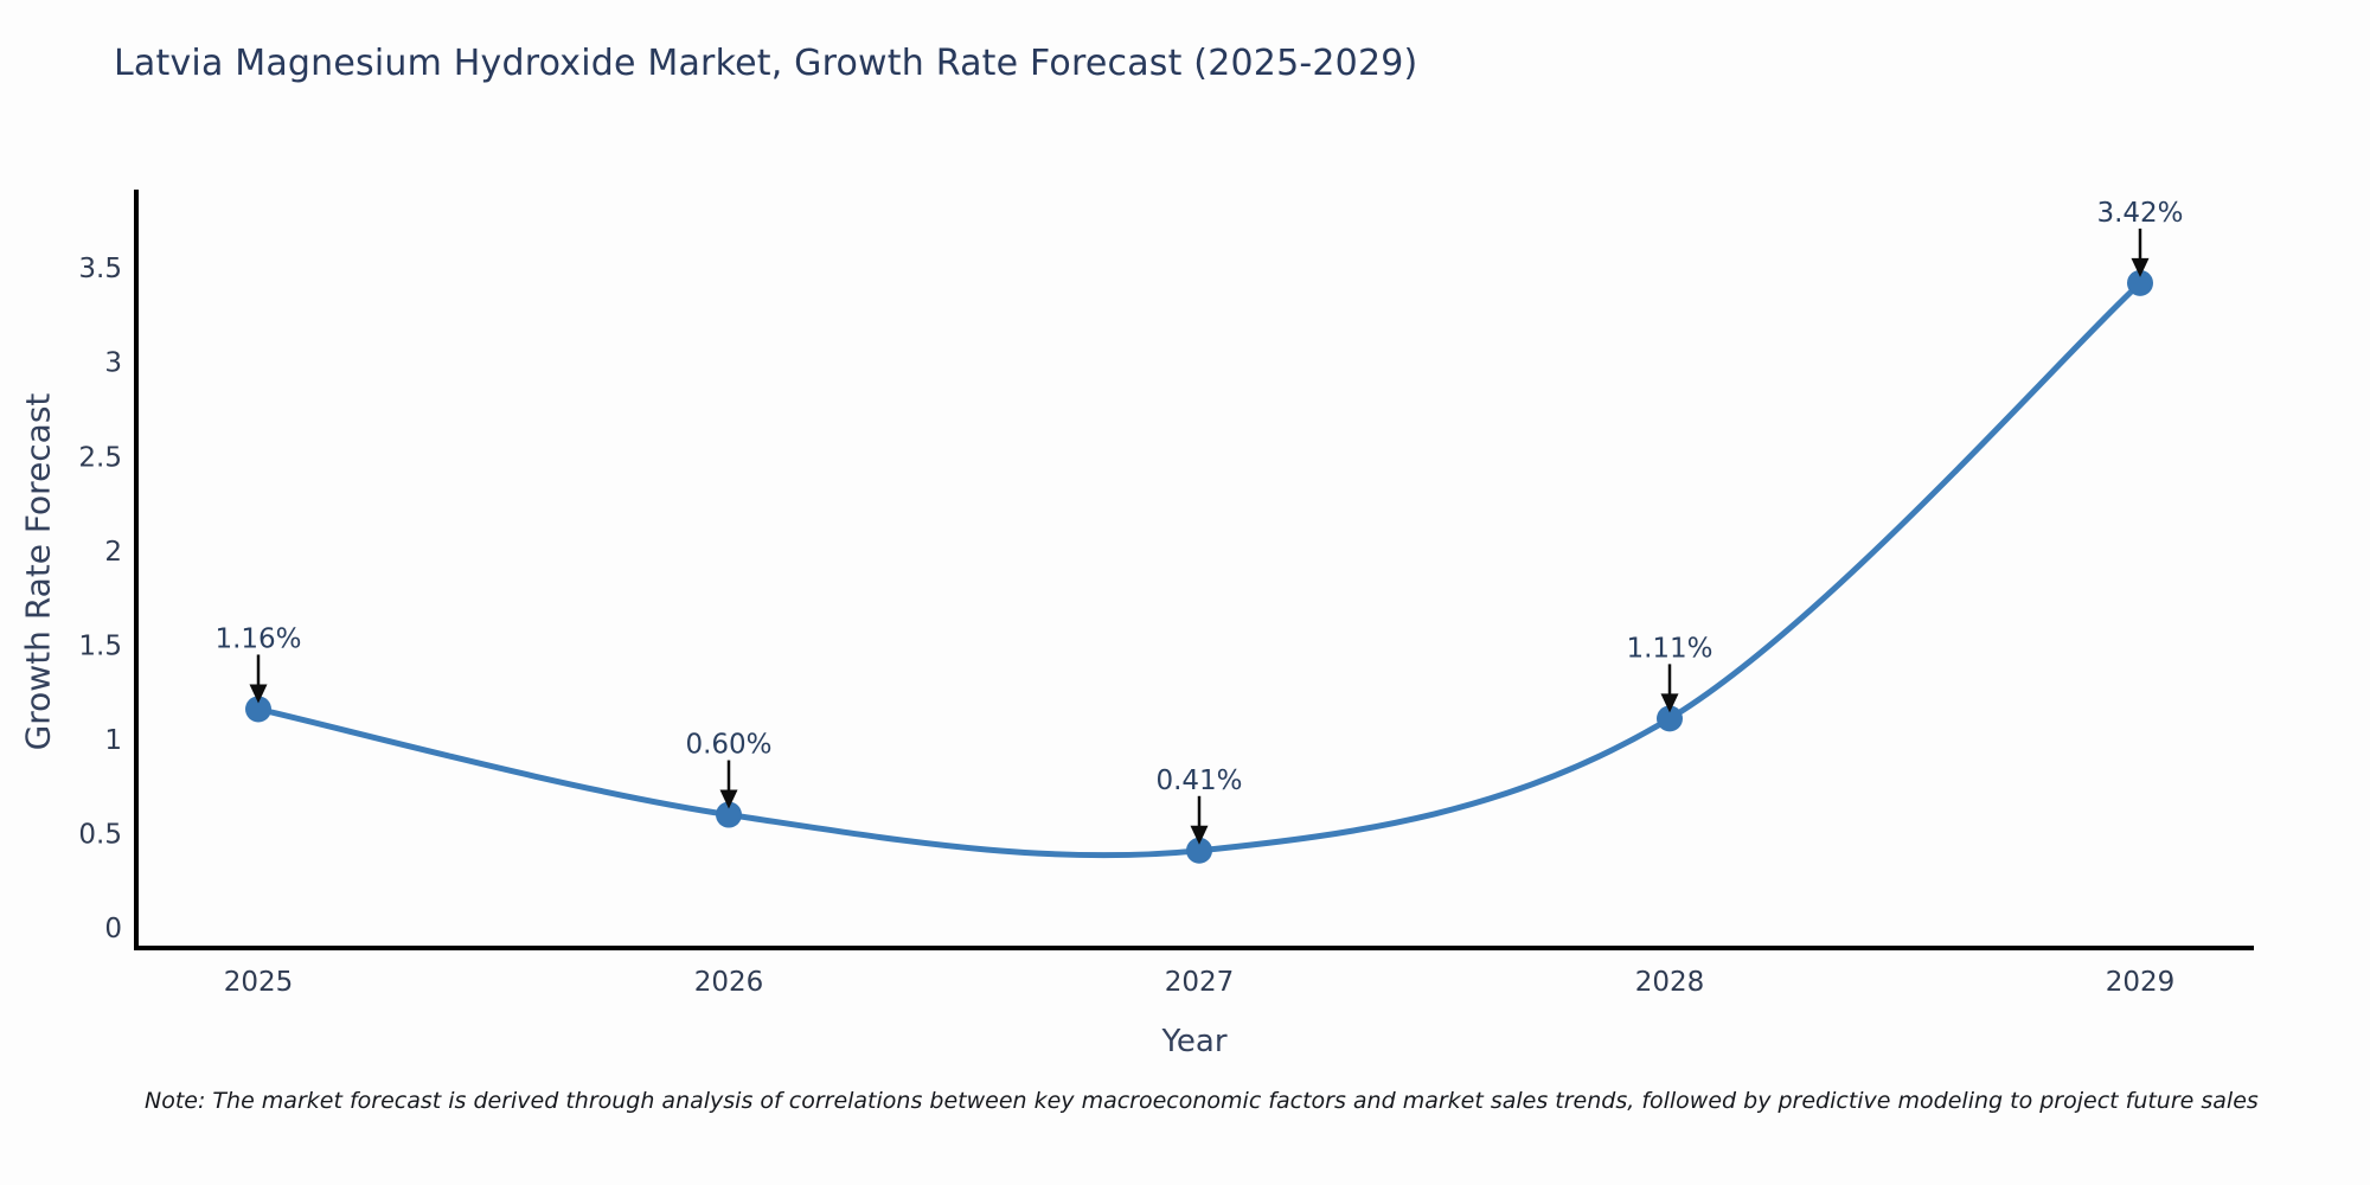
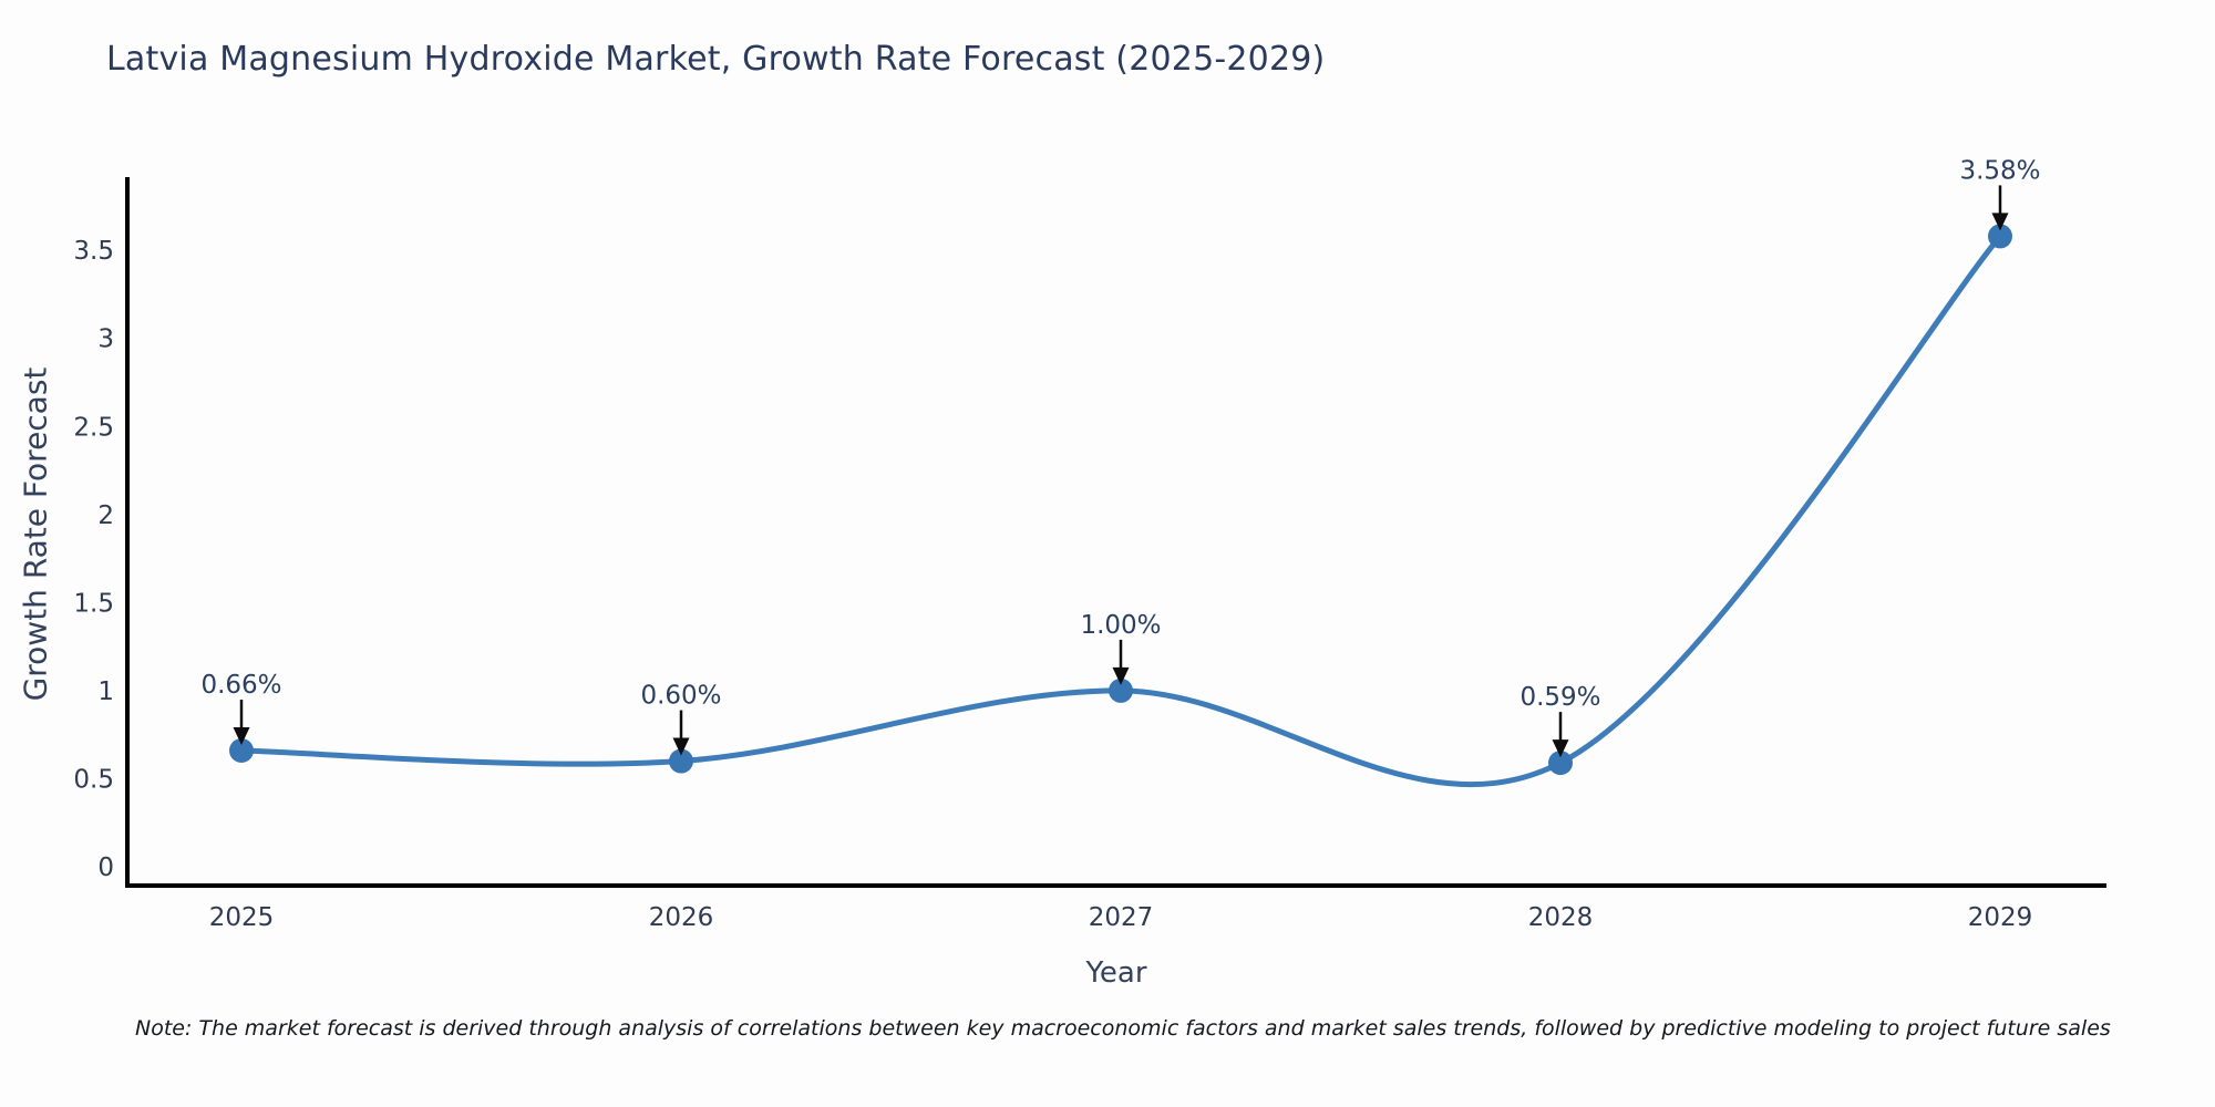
2025: 1.16% -> 0.66%
2027: 0.41% -> 1.00%
2028: 1.11% -> 0.59%
2029: 3.42% -> 3.58%
